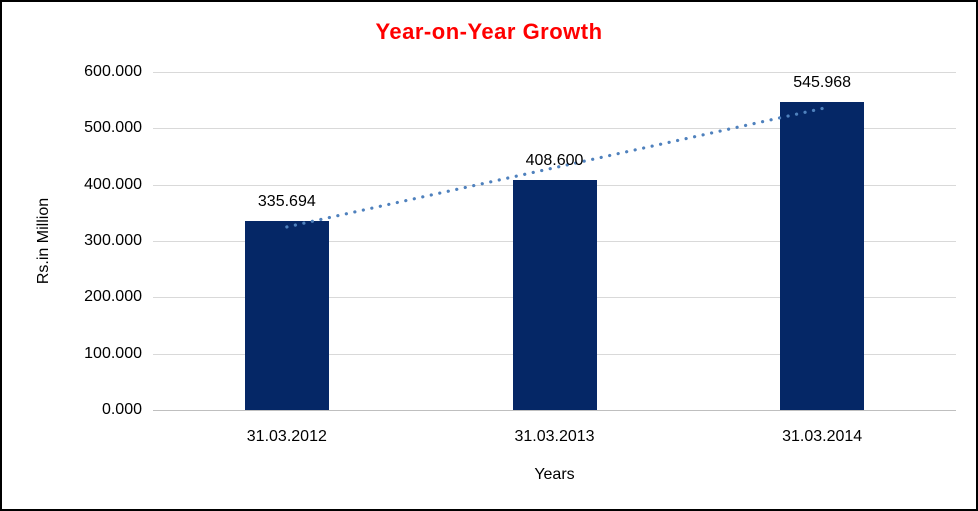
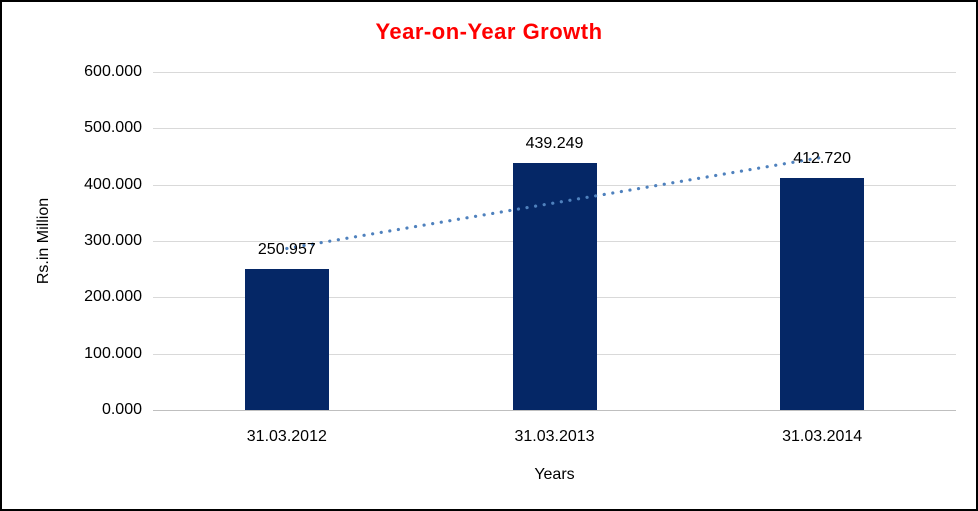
31.03.2012: 335.694 -> 250.957
31.03.2013: 408.600 -> 439.249
31.03.2014: 545.968 -> 412.720
